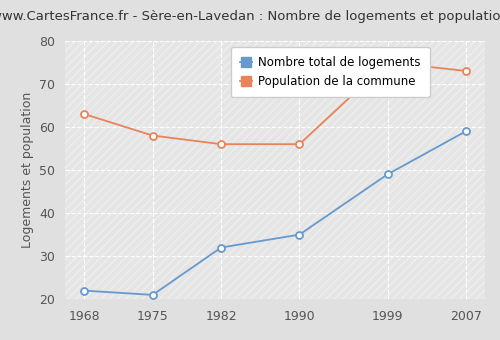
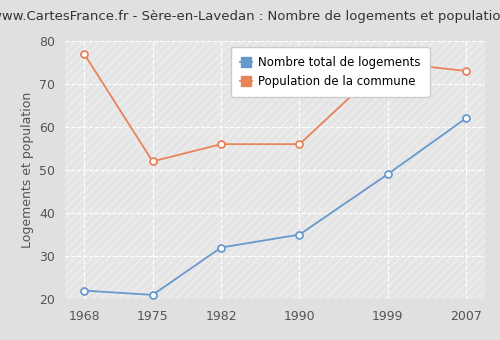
Population de la commune/1968: 63 -> 77
Population de la commune/1975: 58 -> 52
Nombre total de logements/2007: 59 -> 62
